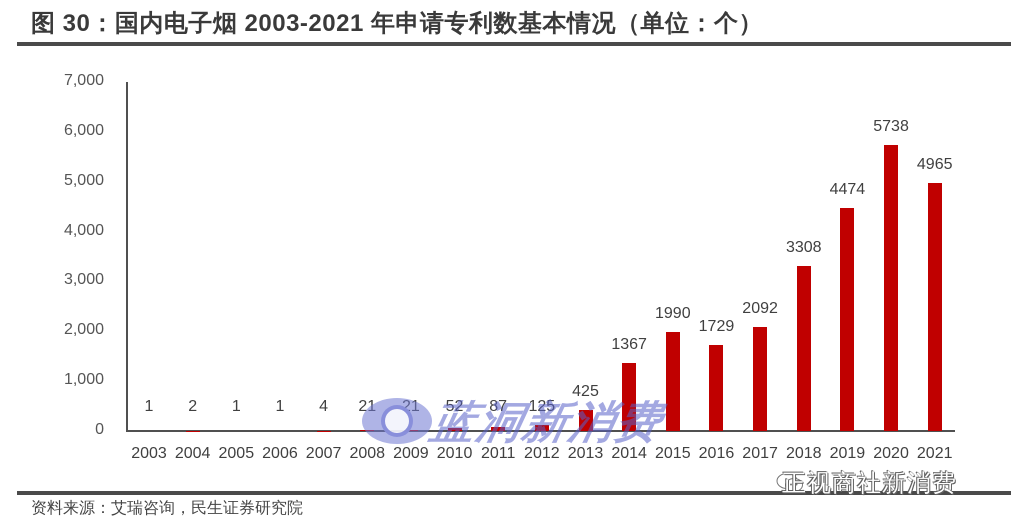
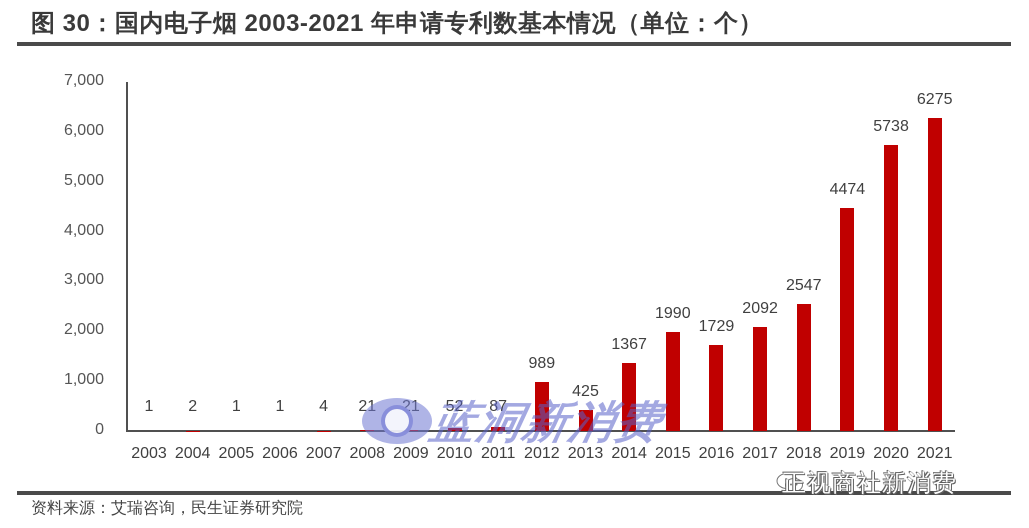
2012: 125 -> 989
2018: 3308 -> 2547
2021: 4965 -> 6275
